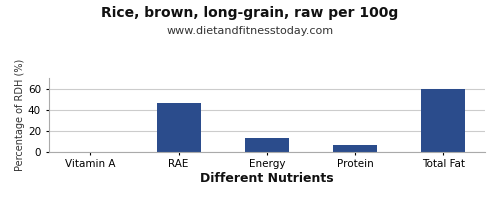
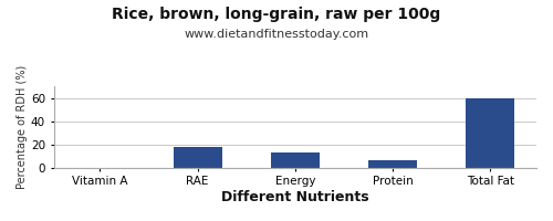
RAE: 46 -> 18
